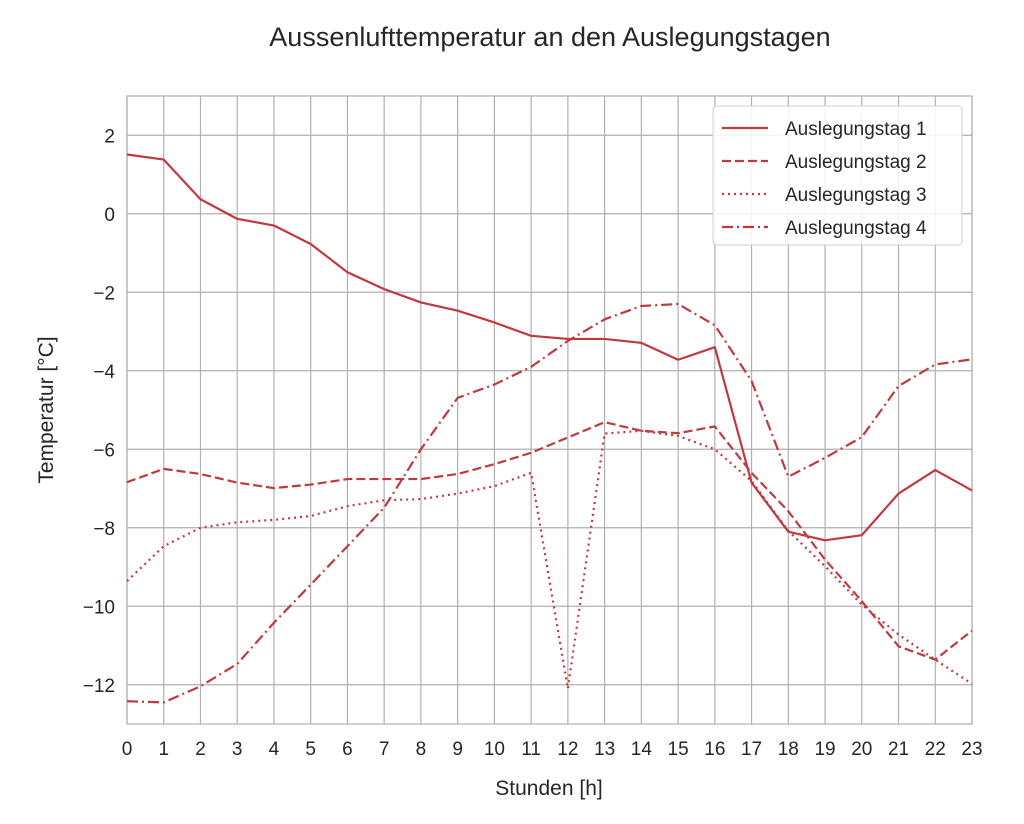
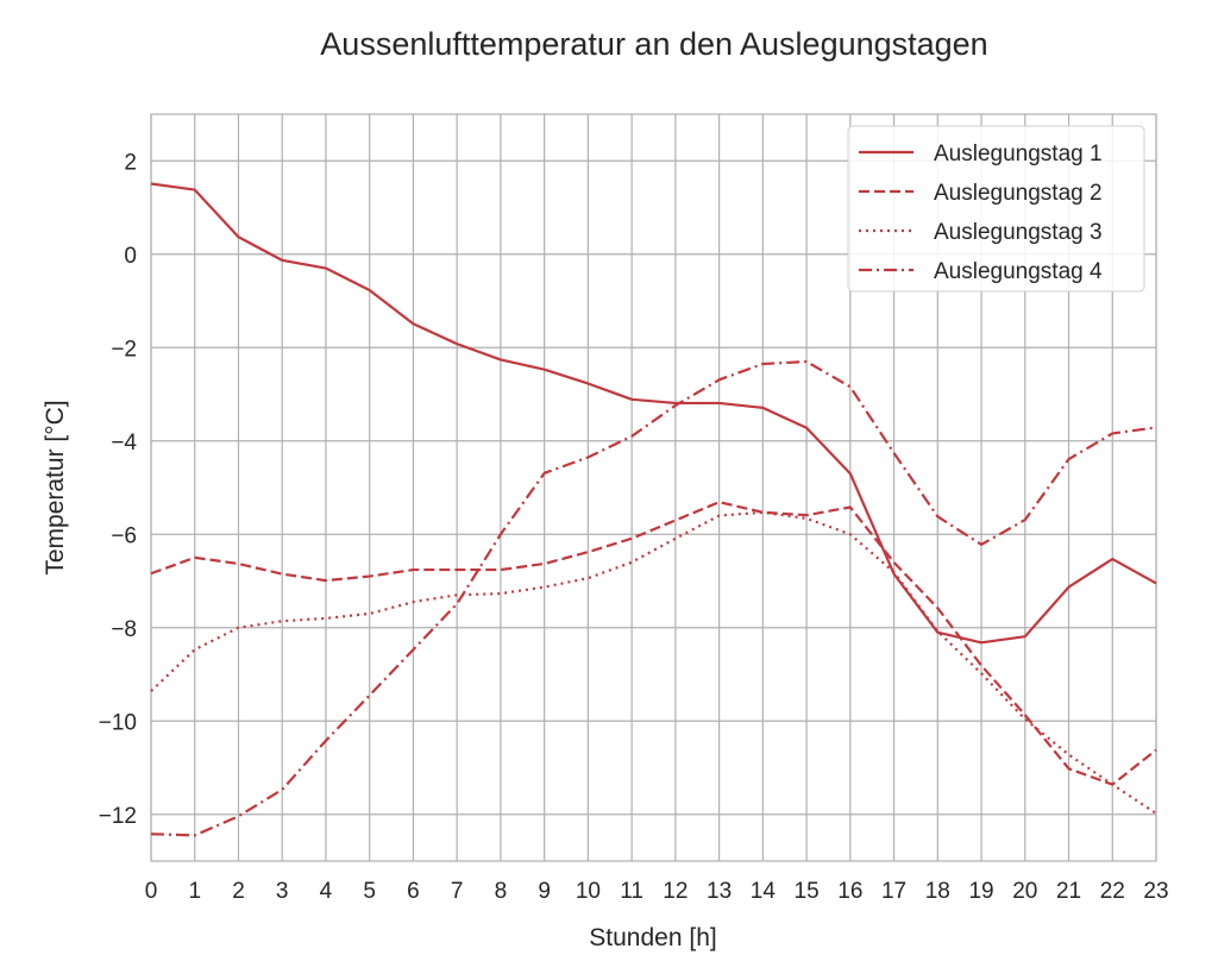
Auslegungstag 3/12: -12.1 -> -6.1
Auslegungstag 1/16: -3.4 -> -4.7
Auslegungstag 4/18: -6.7 -> -5.6
